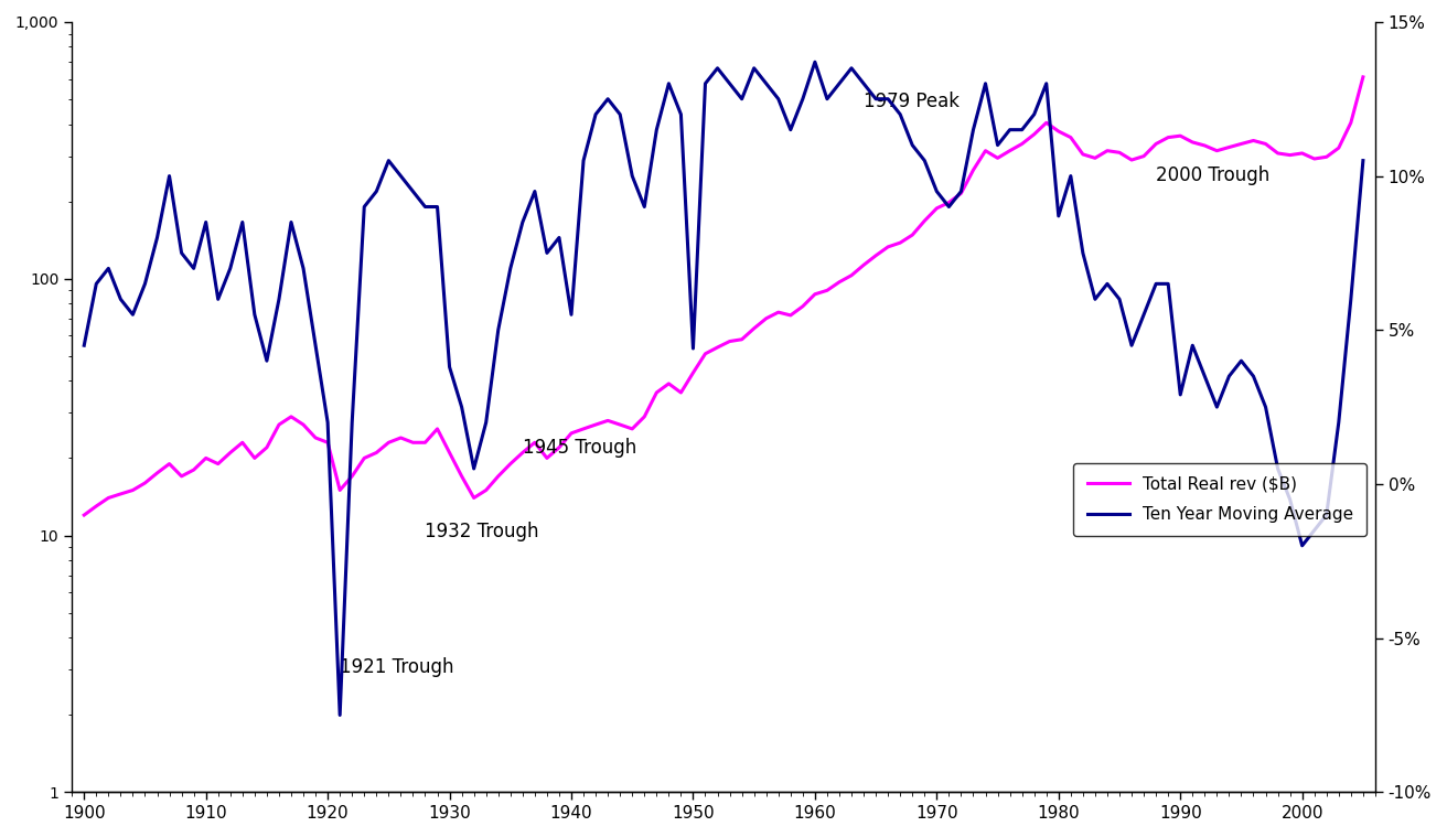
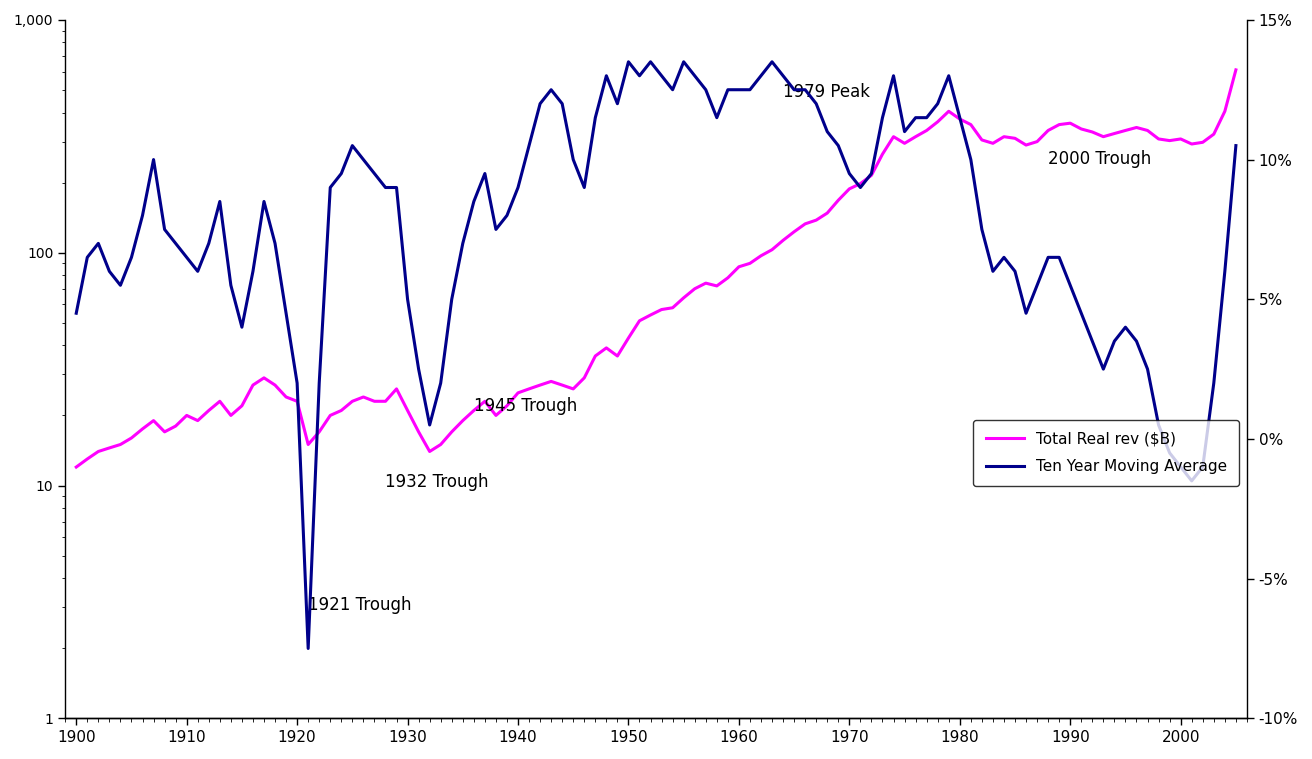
Ten Year Moving Average/1910: 8.5% -> 6.5%
Ten Year Moving Average/1930: 3.8% -> 5.0%
Ten Year Moving Average/1940: 5.5% -> 9.0%
Ten Year Moving Average/1950: 4.4% -> 13.5%
Ten Year Moving Average/1960: 13.7% -> 12.5%
Ten Year Moving Average/1980: 8.7% -> 11.5%
Ten Year Moving Average/1990: 2.9% -> 5.5%
Ten Year Moving Average/2000: -2.0% -> -1.0%
